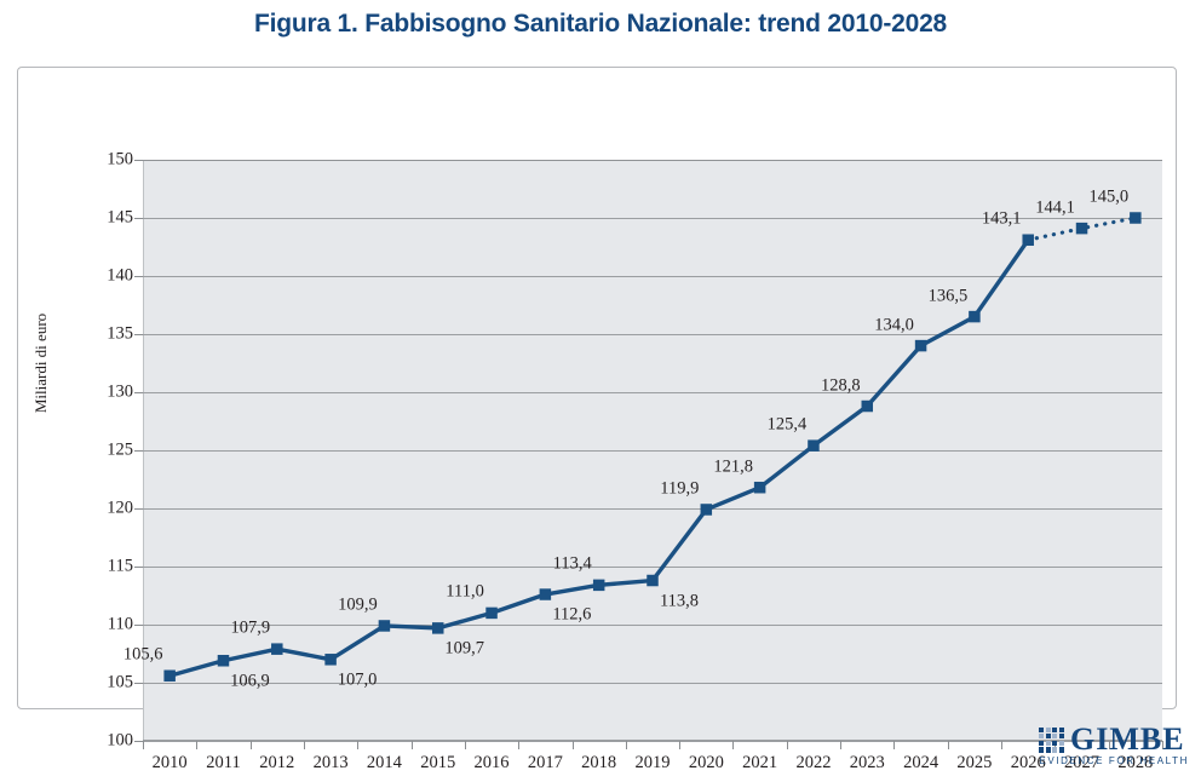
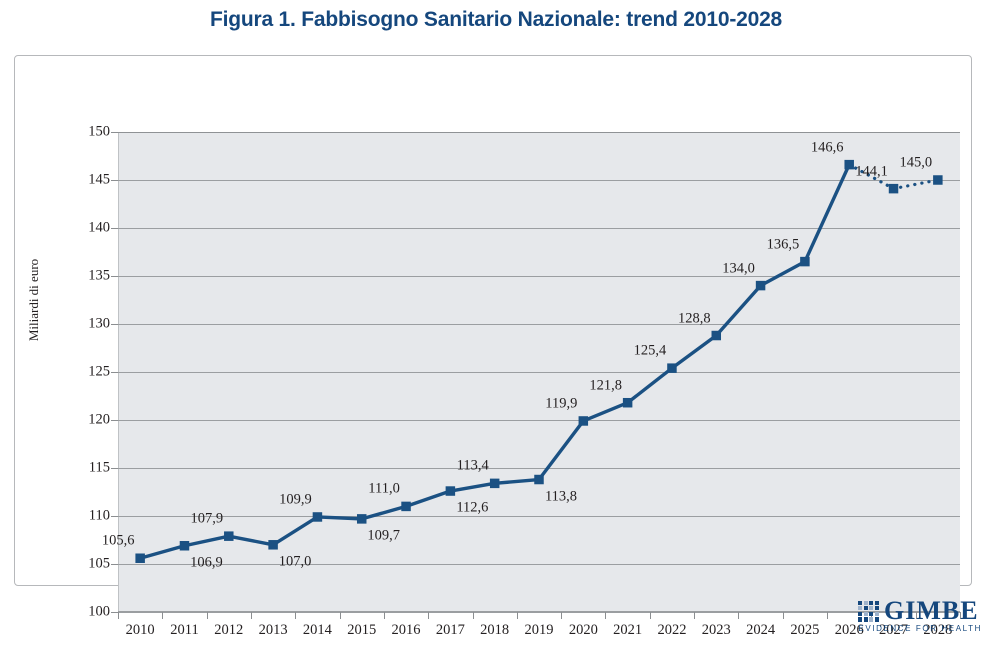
2026: 143,1 -> 146,6
